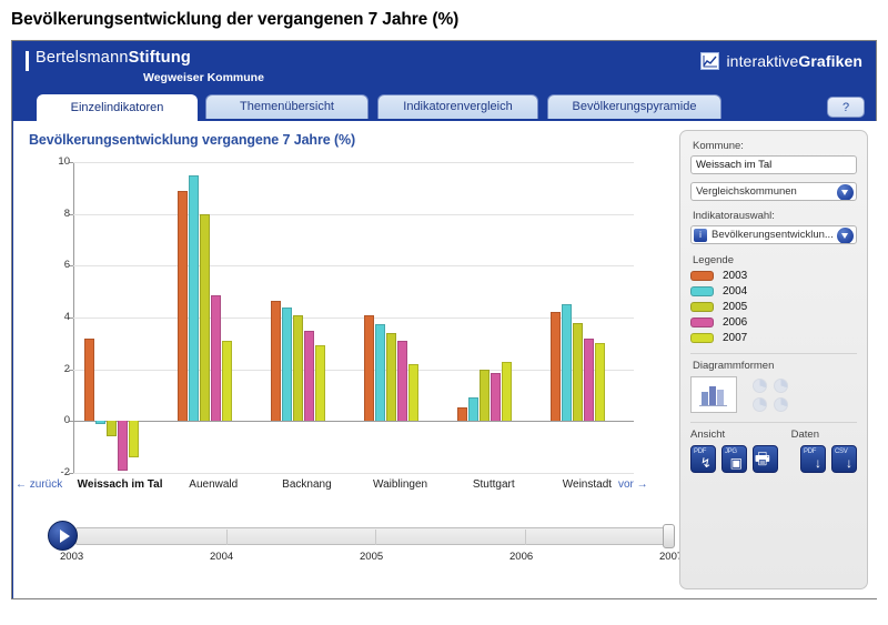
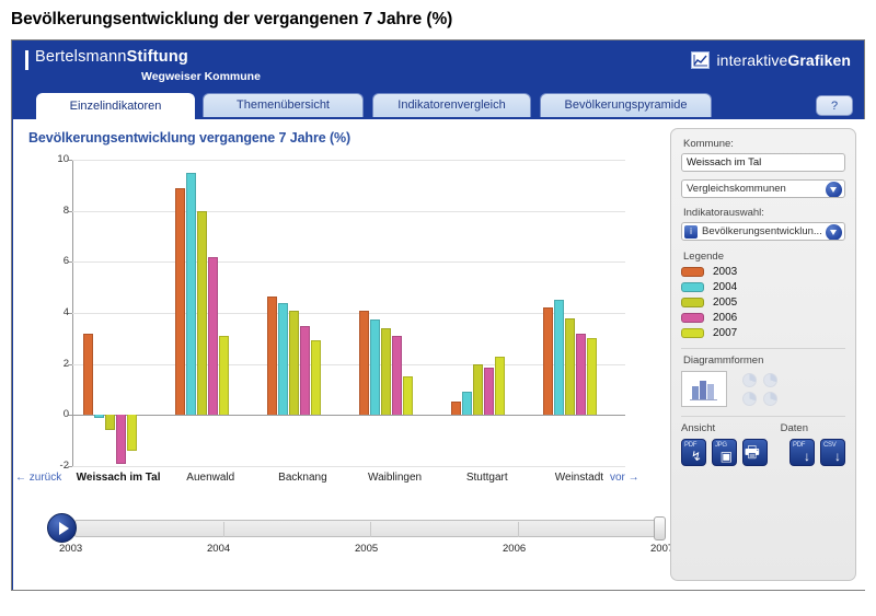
2006/Auenwald: 4.8 -> 6.2
2007/Waiblingen: 2.2 -> 1.5
